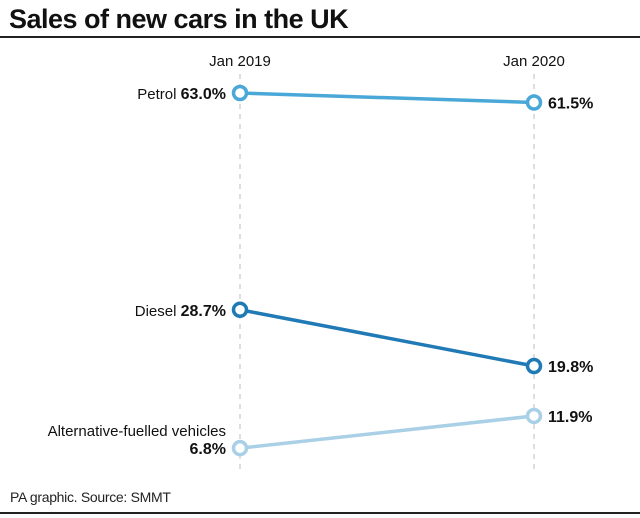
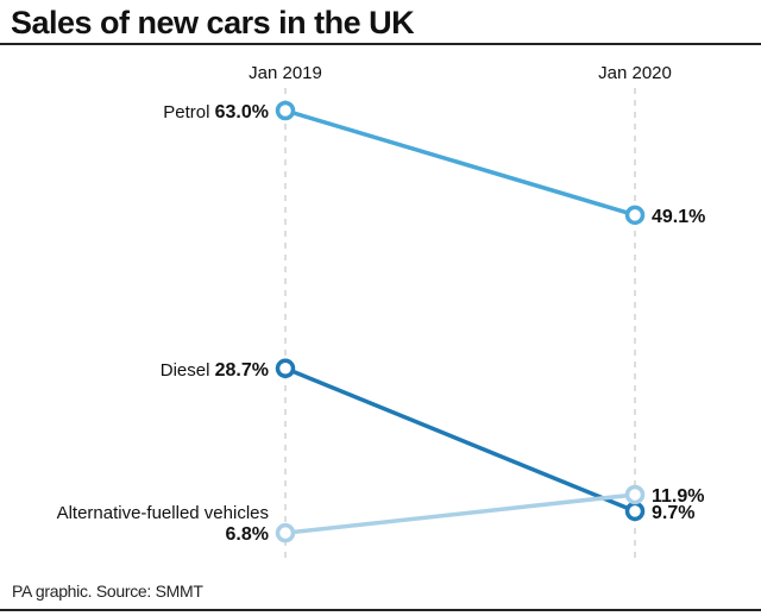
Petrol/Jan 2020: 61.5% -> 49.1%
Diesel/Jan 2020: 19.8% -> 9.7%
